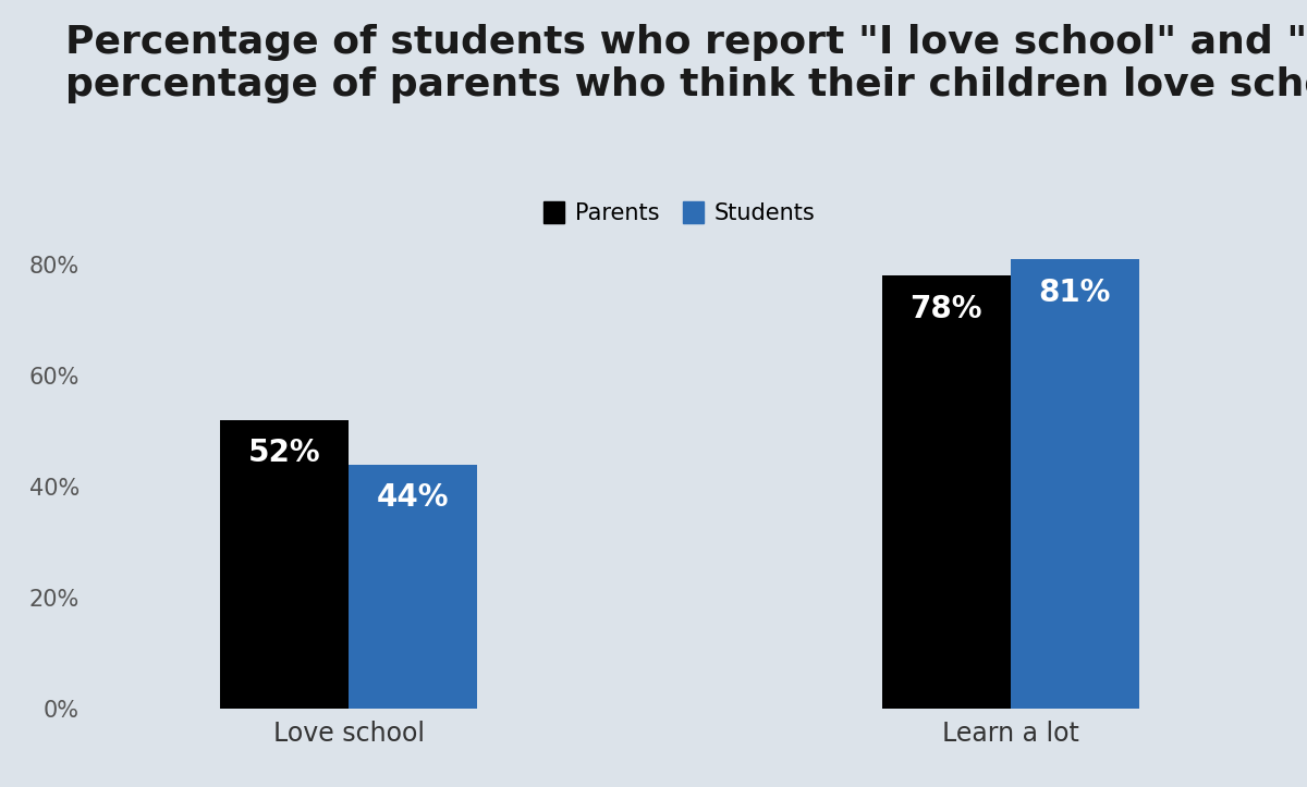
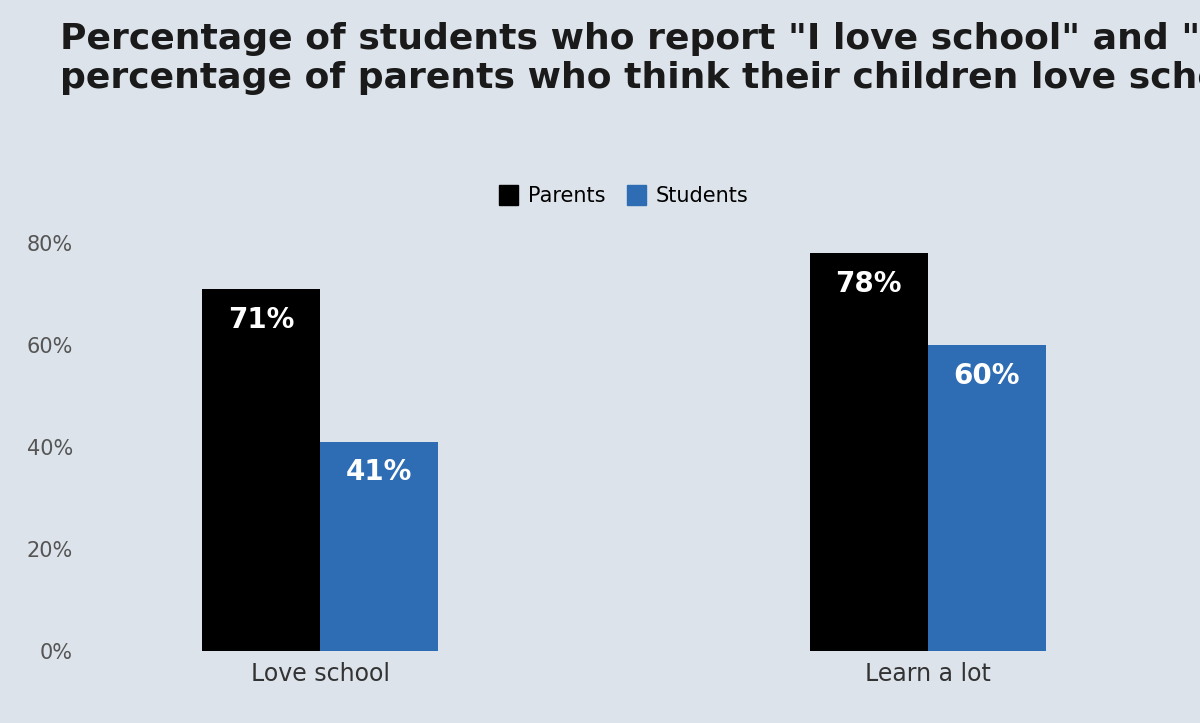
Parents/Love school: 52% -> 71%
Students/Love school: 44% -> 41%
Students/Learn a lot: 81% -> 60%
